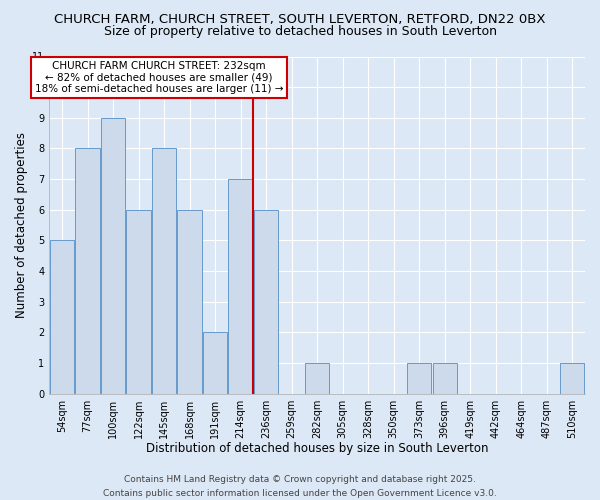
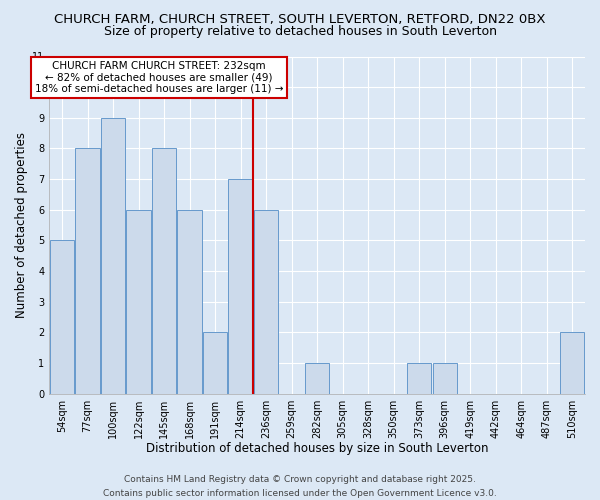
510sqm: 1 -> 2
